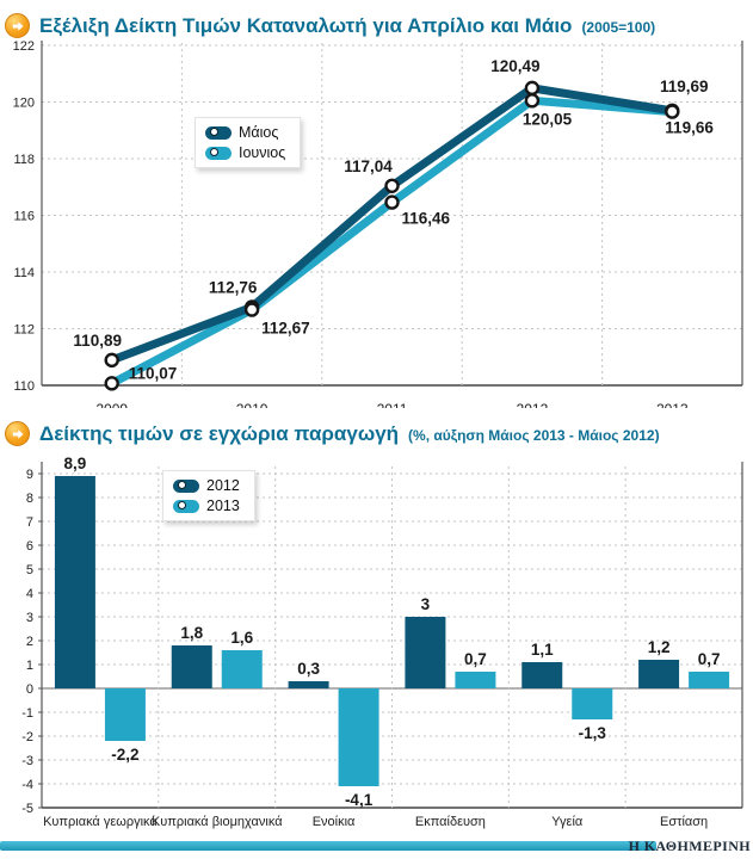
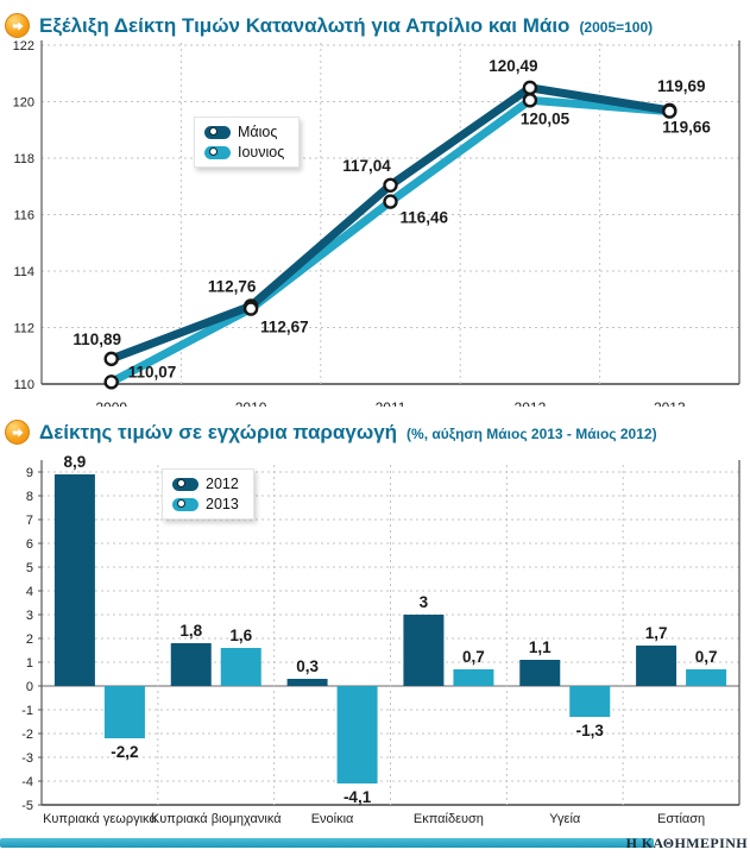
Δείκτης τιμών σε εγχώρια παραγωγή/2012/Εστίαση: 1,2 -> 1,7
